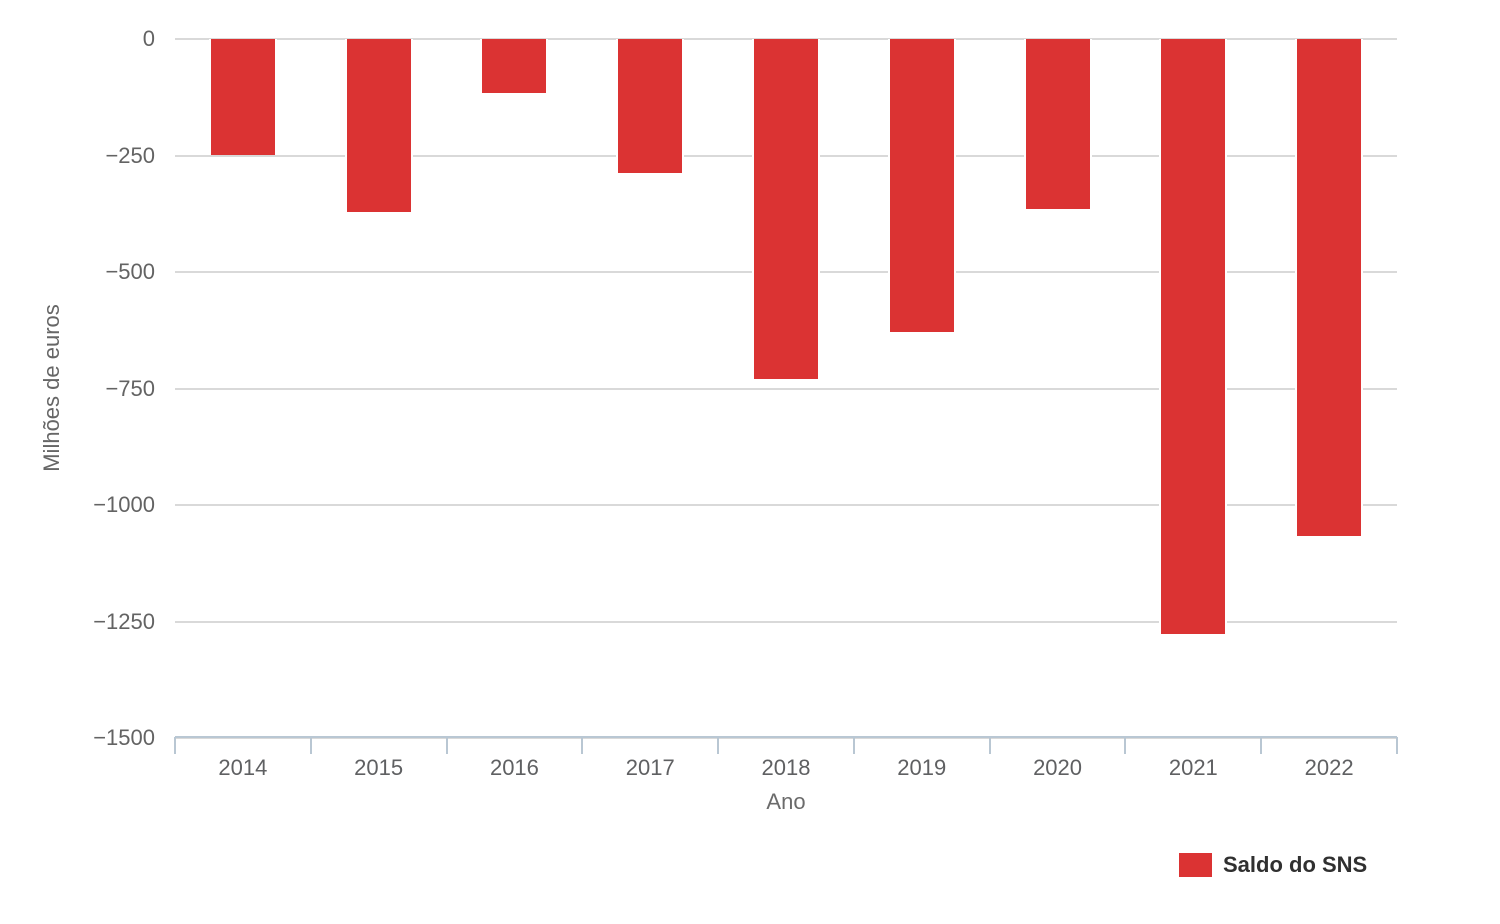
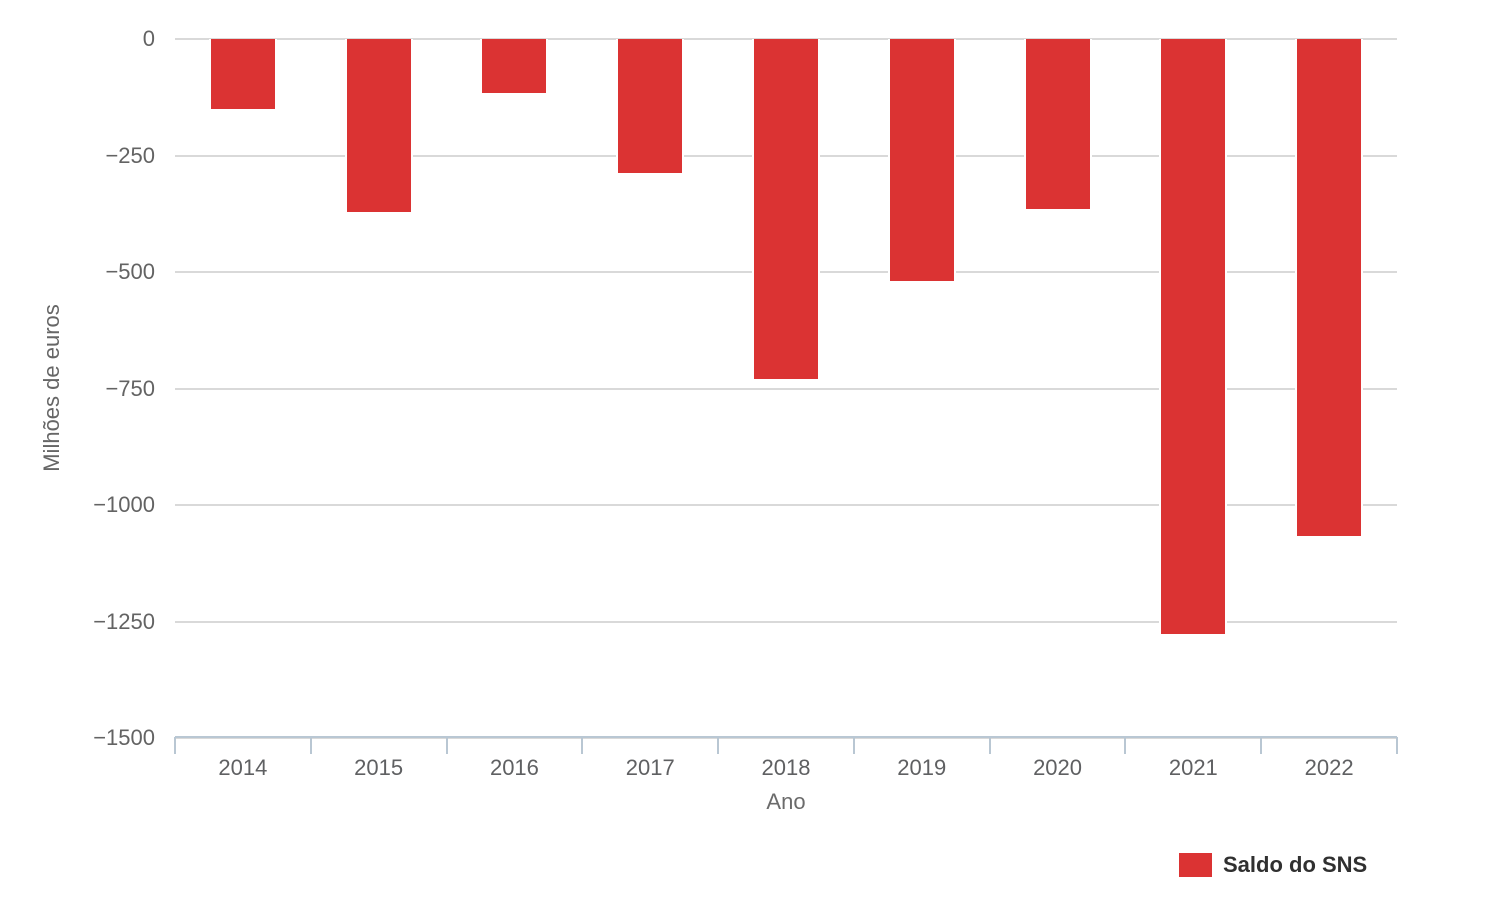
2014: -250 -> -150
2019: -630 -> -520
